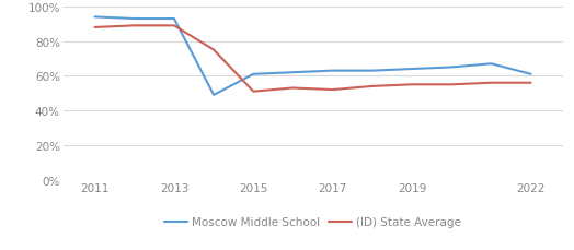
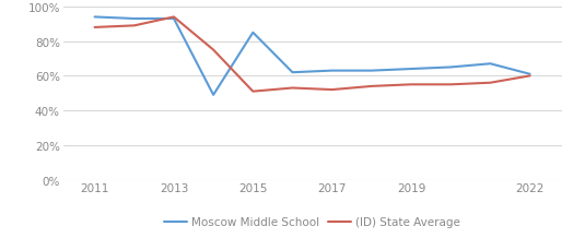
(ID) State Average/2013: 89% -> 94%
Moscow Middle School/2015: 61% -> 85%
(ID) State Average/2022: 56% -> 60%
